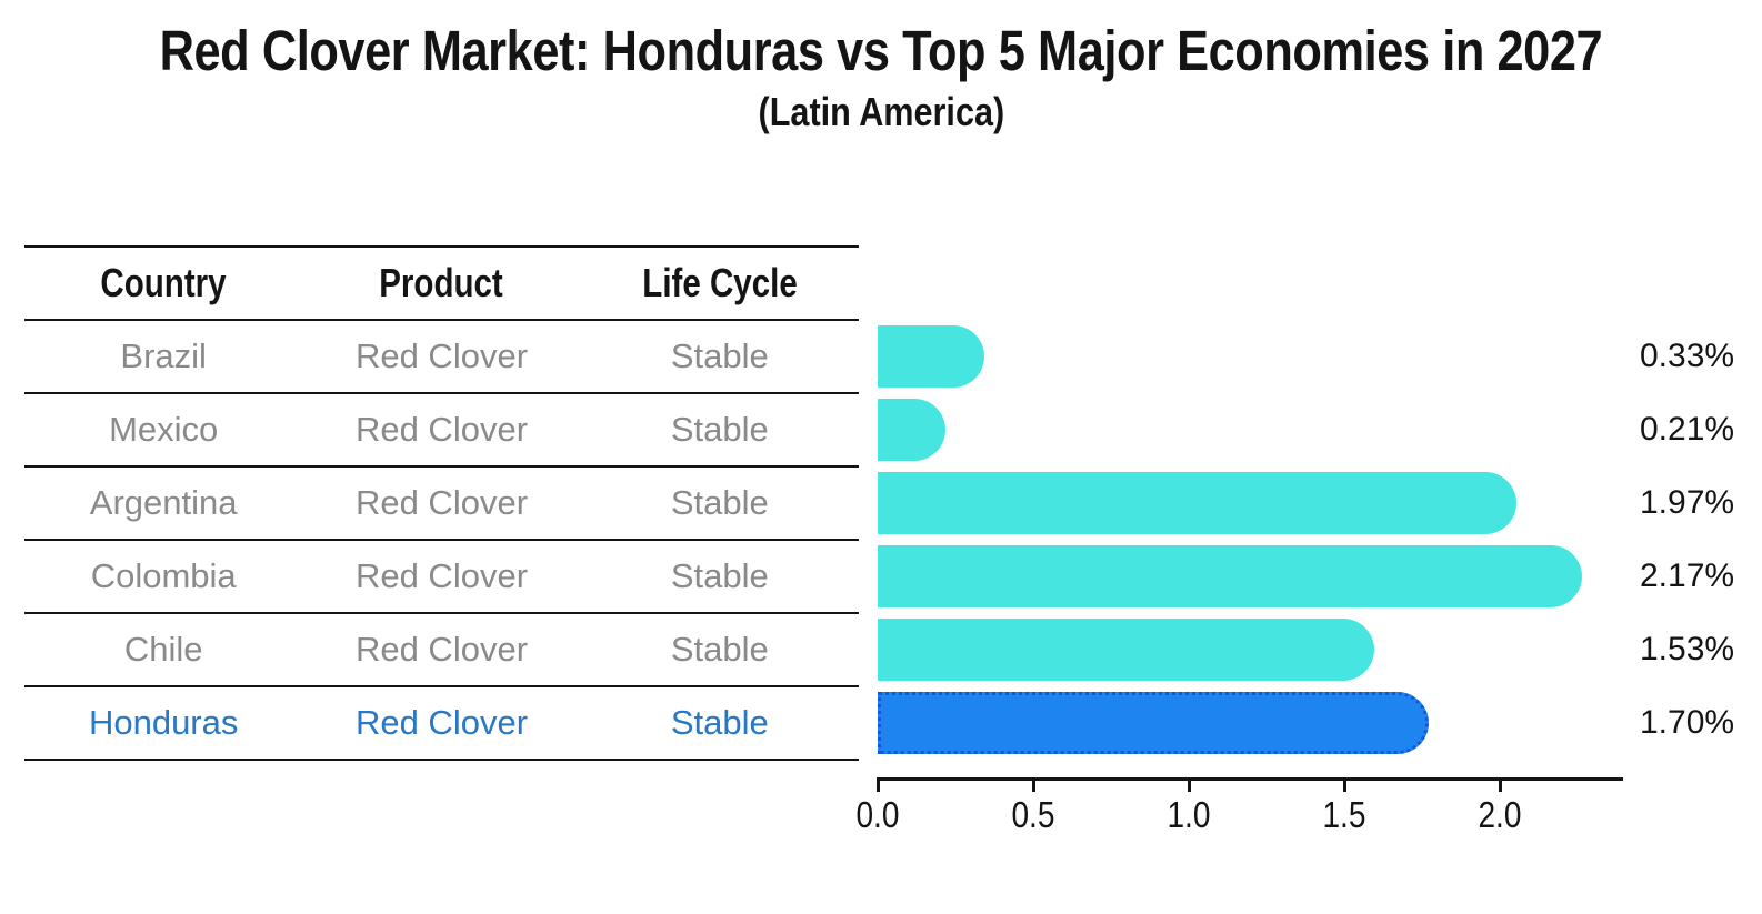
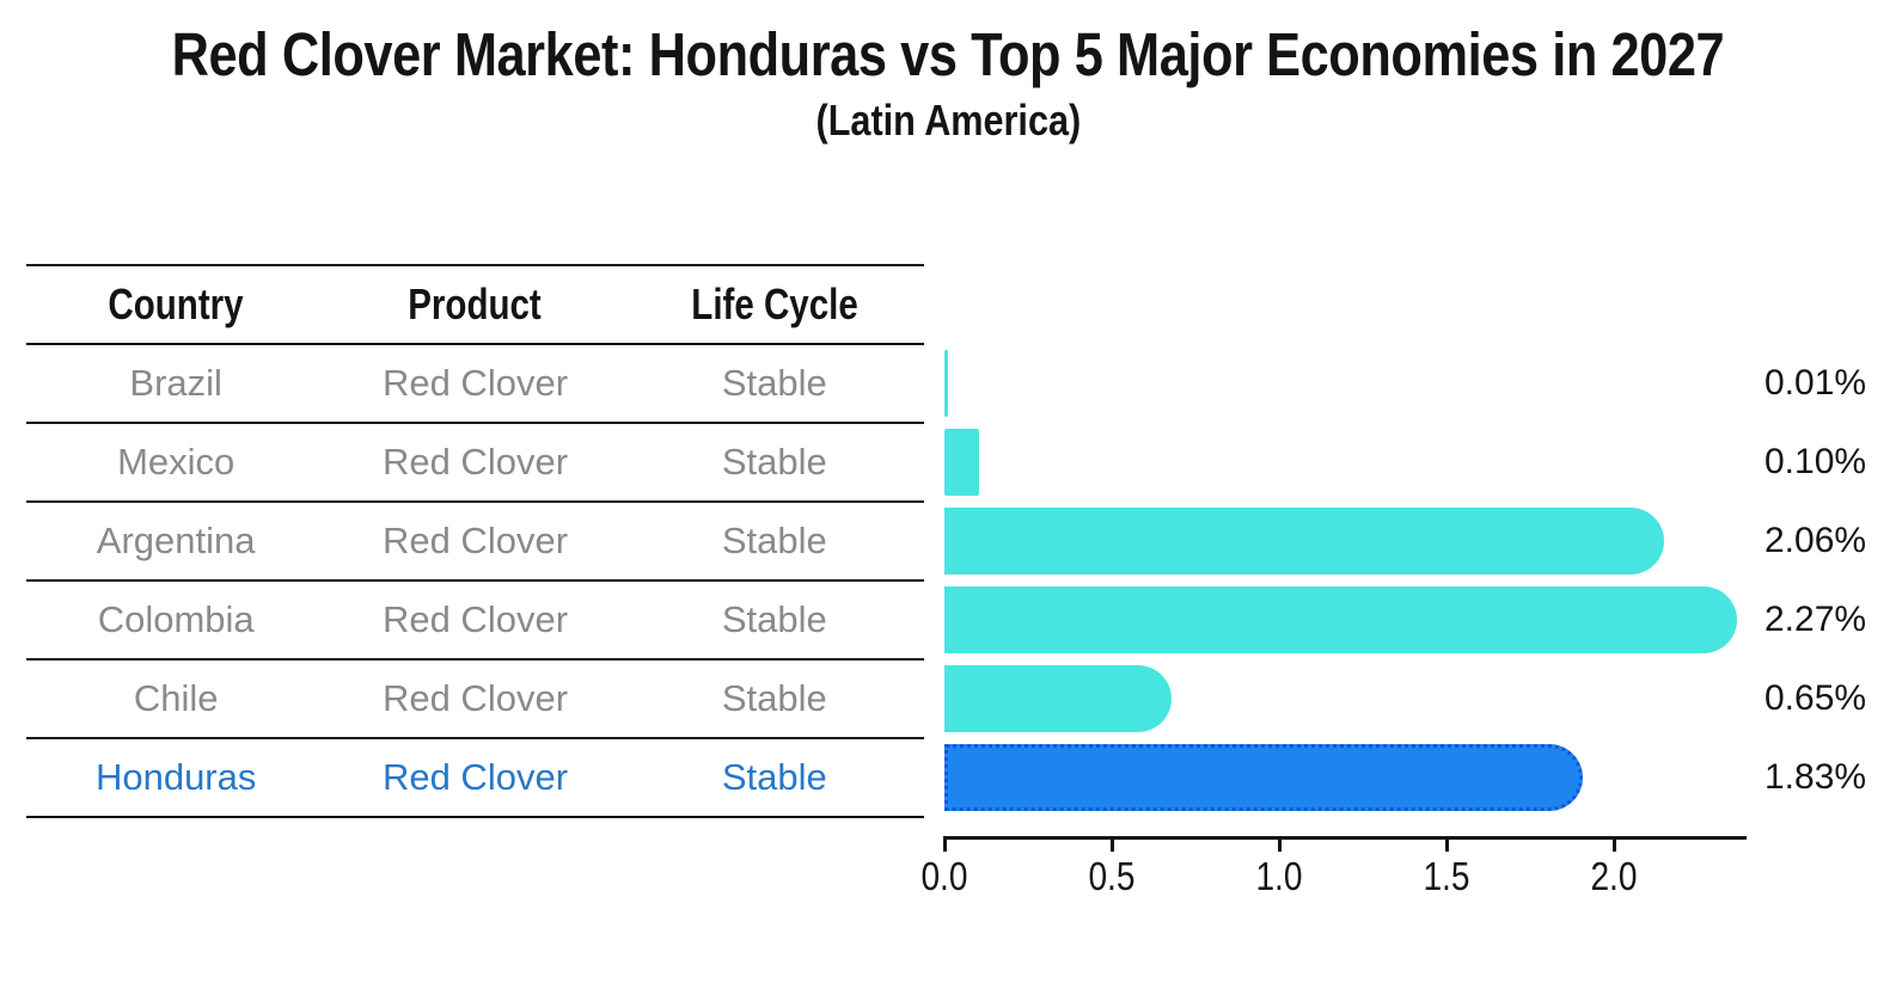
Brazil: 0.33% -> 0.01%
Mexico: 0.21% -> 0.10%
Argentina: 1.97% -> 2.06%
Colombia: 2.17% -> 2.27%
Chile: 1.53% -> 0.65%
Honduras: 1.70% -> 1.83%
